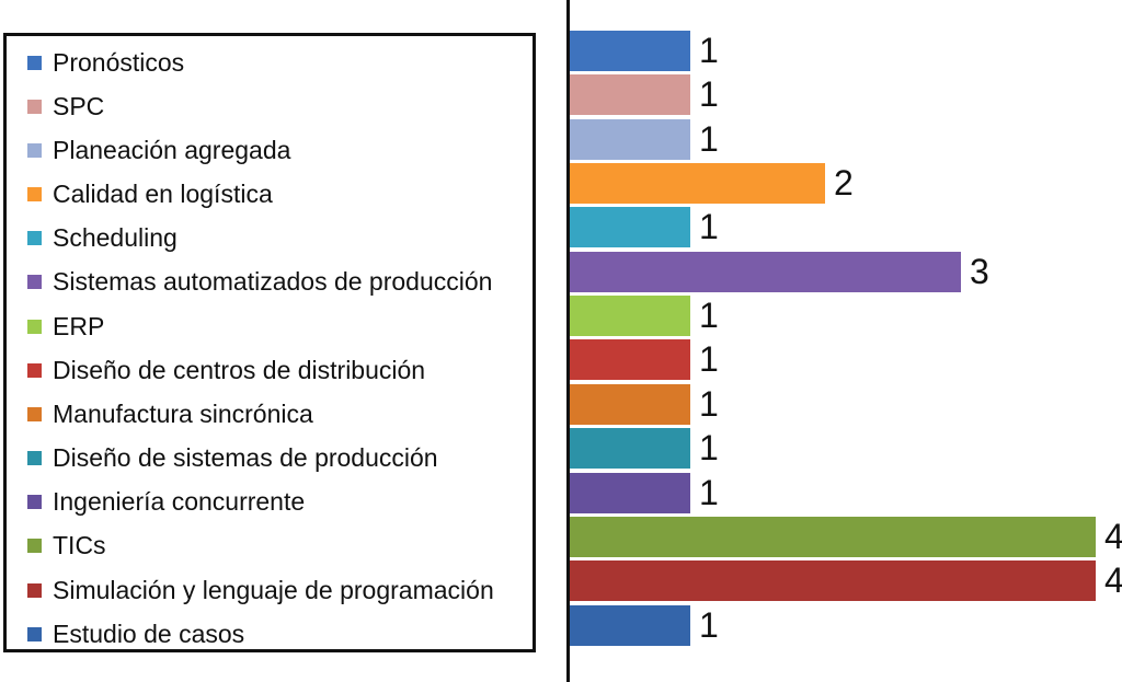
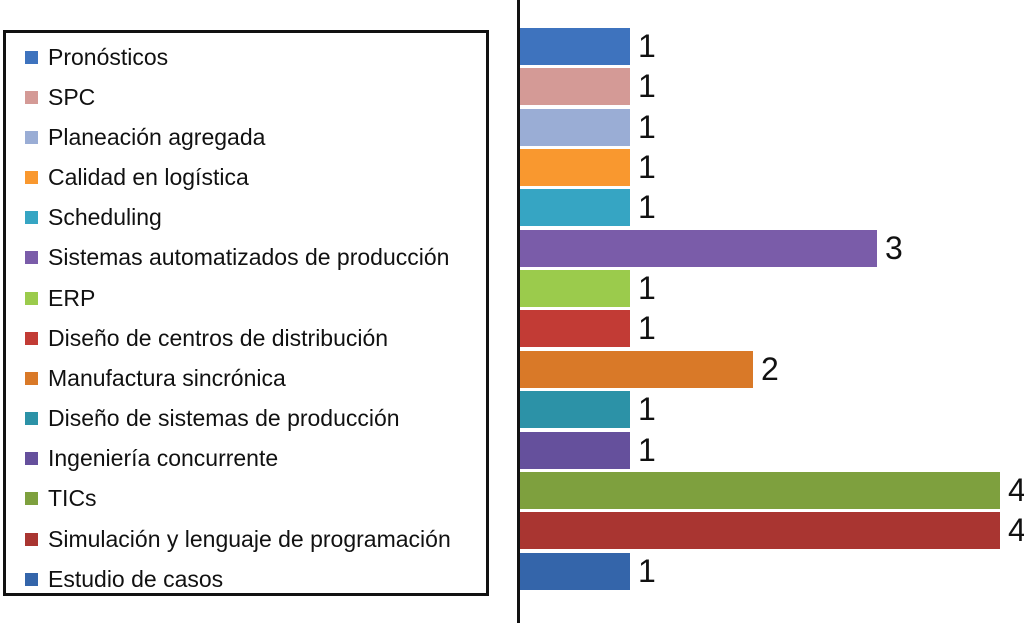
Calidad en logística: 2 -> 1
Manufactura sincrónica: 1 -> 2
